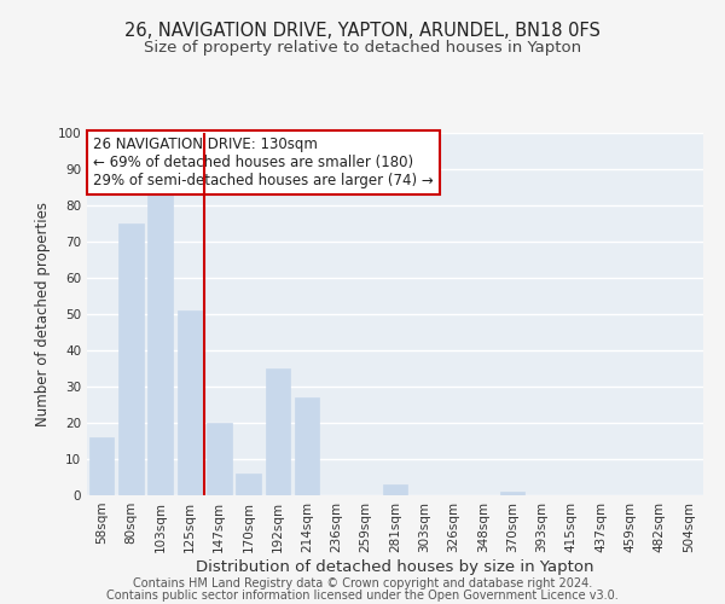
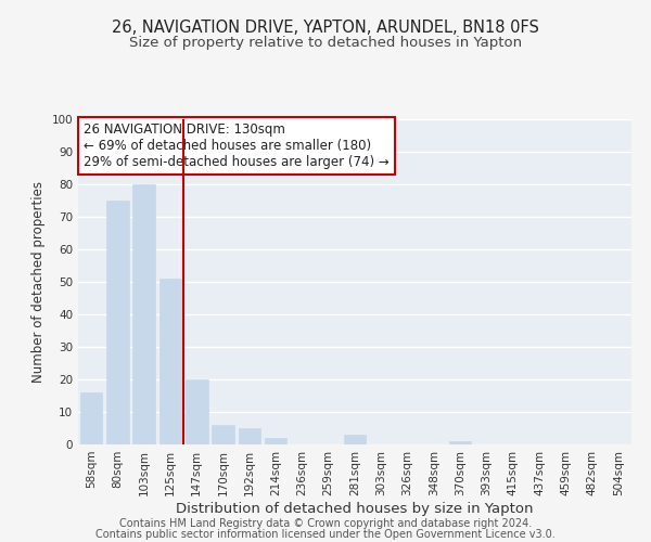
103sqm: 83 -> 80
192sqm: 35 -> 5
214sqm: 27 -> 2
